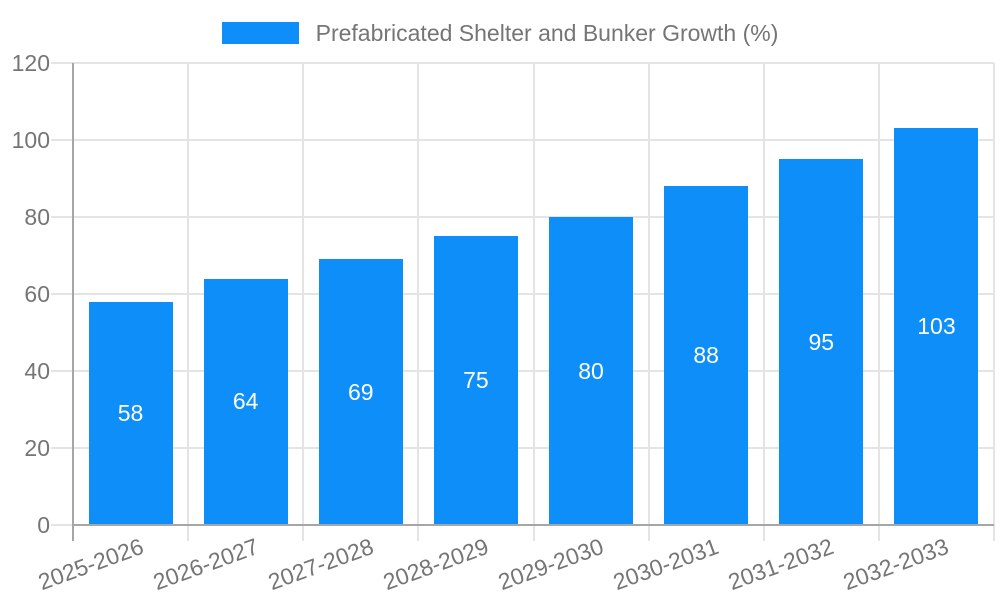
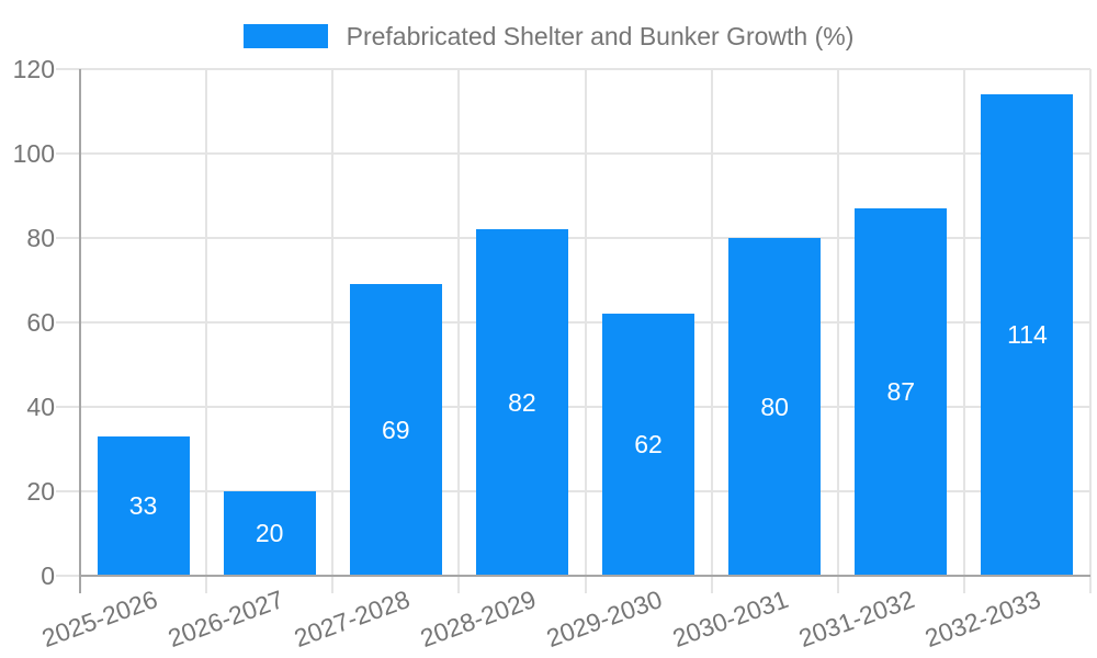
2025-2026: 58 -> 33
2026-2027: 64 -> 20
2028-2029: 75 -> 82
2029-2030: 80 -> 62
2030-2031: 88 -> 80
2031-2032: 95 -> 87
2032-2033: 103 -> 114
